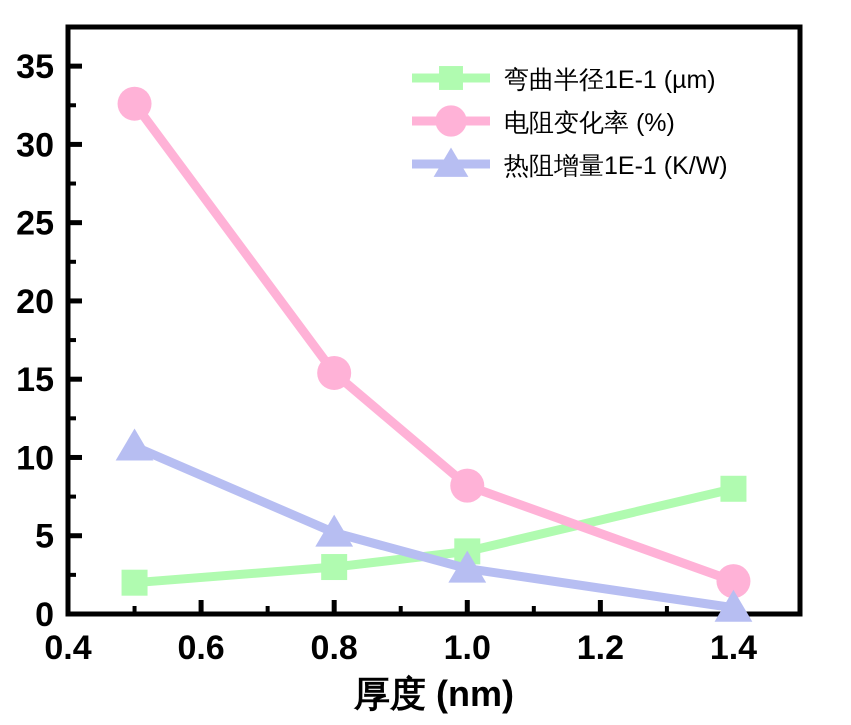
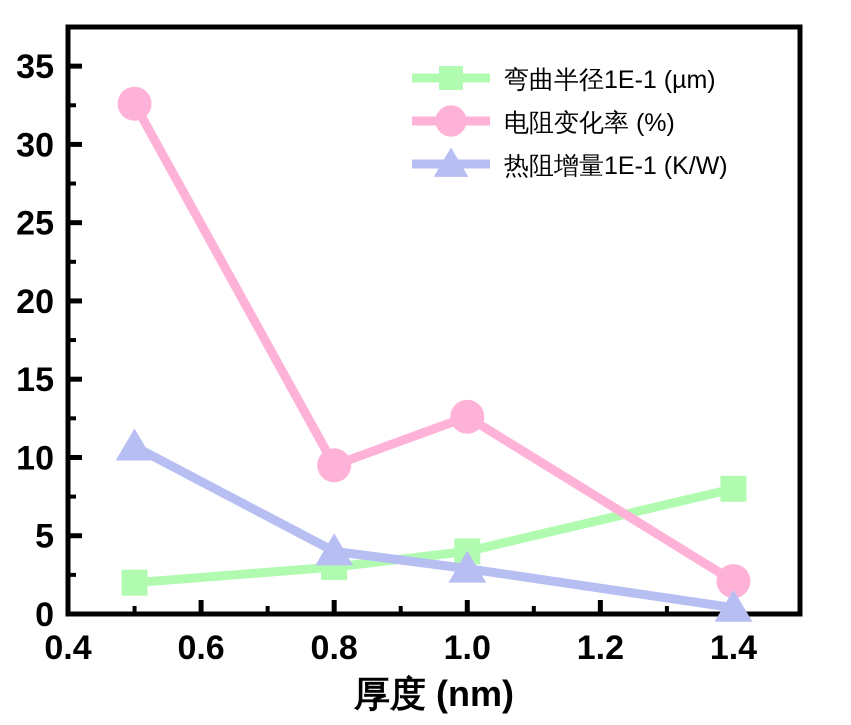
电阻变化率 (%)/0.8: 15.4 -> 9.5
热阻增量1E-1 (K/W)/0.8: 5.2 -> 4.0
电阻变化率 (%)/1.0: 8.2 -> 12.6
